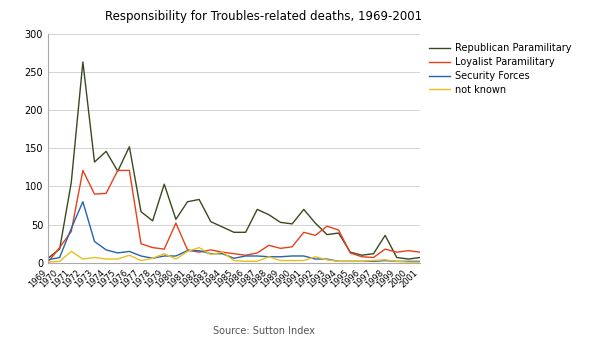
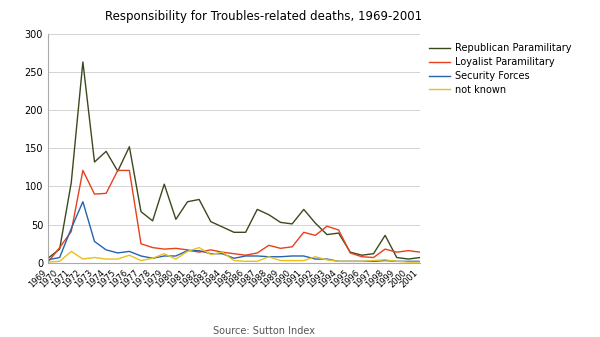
Loyalist Paramilitary/1980: 52 -> 19
